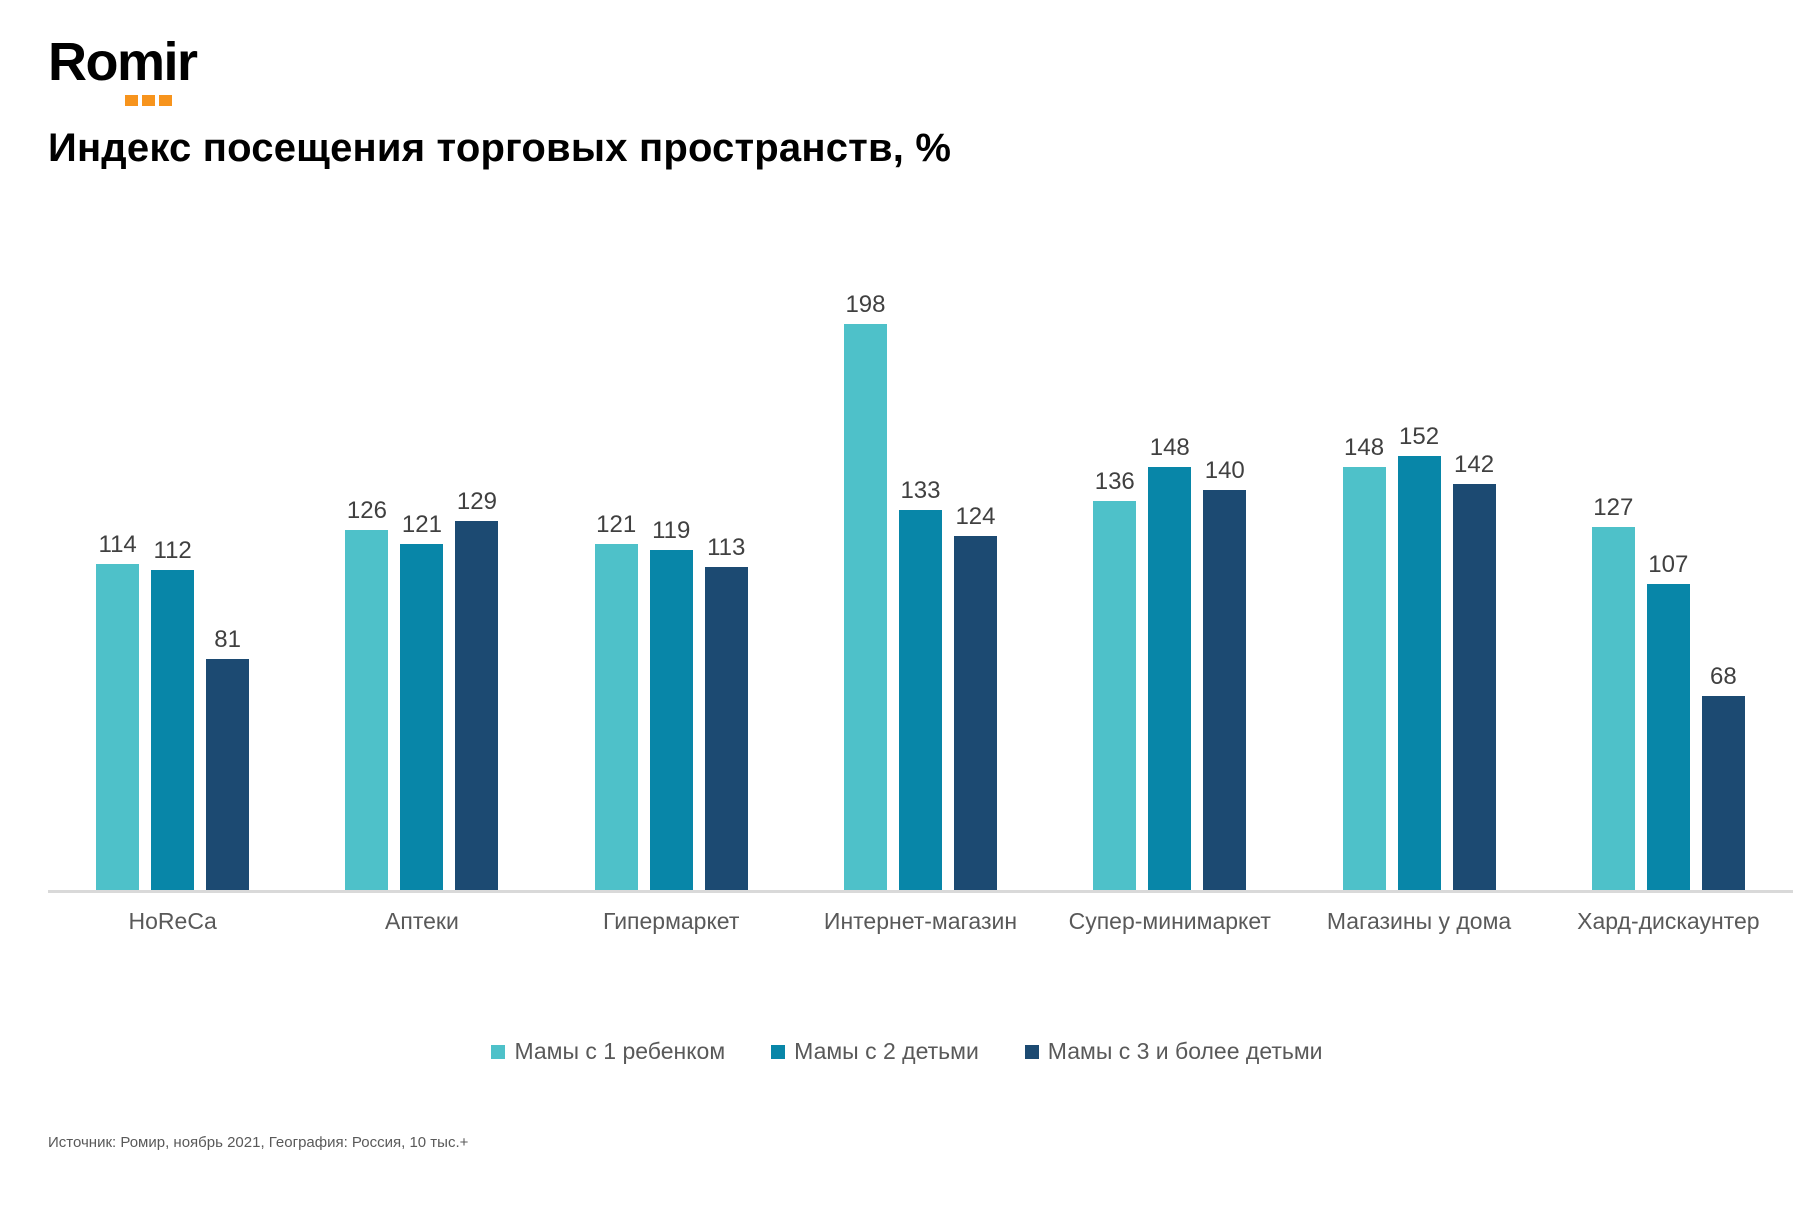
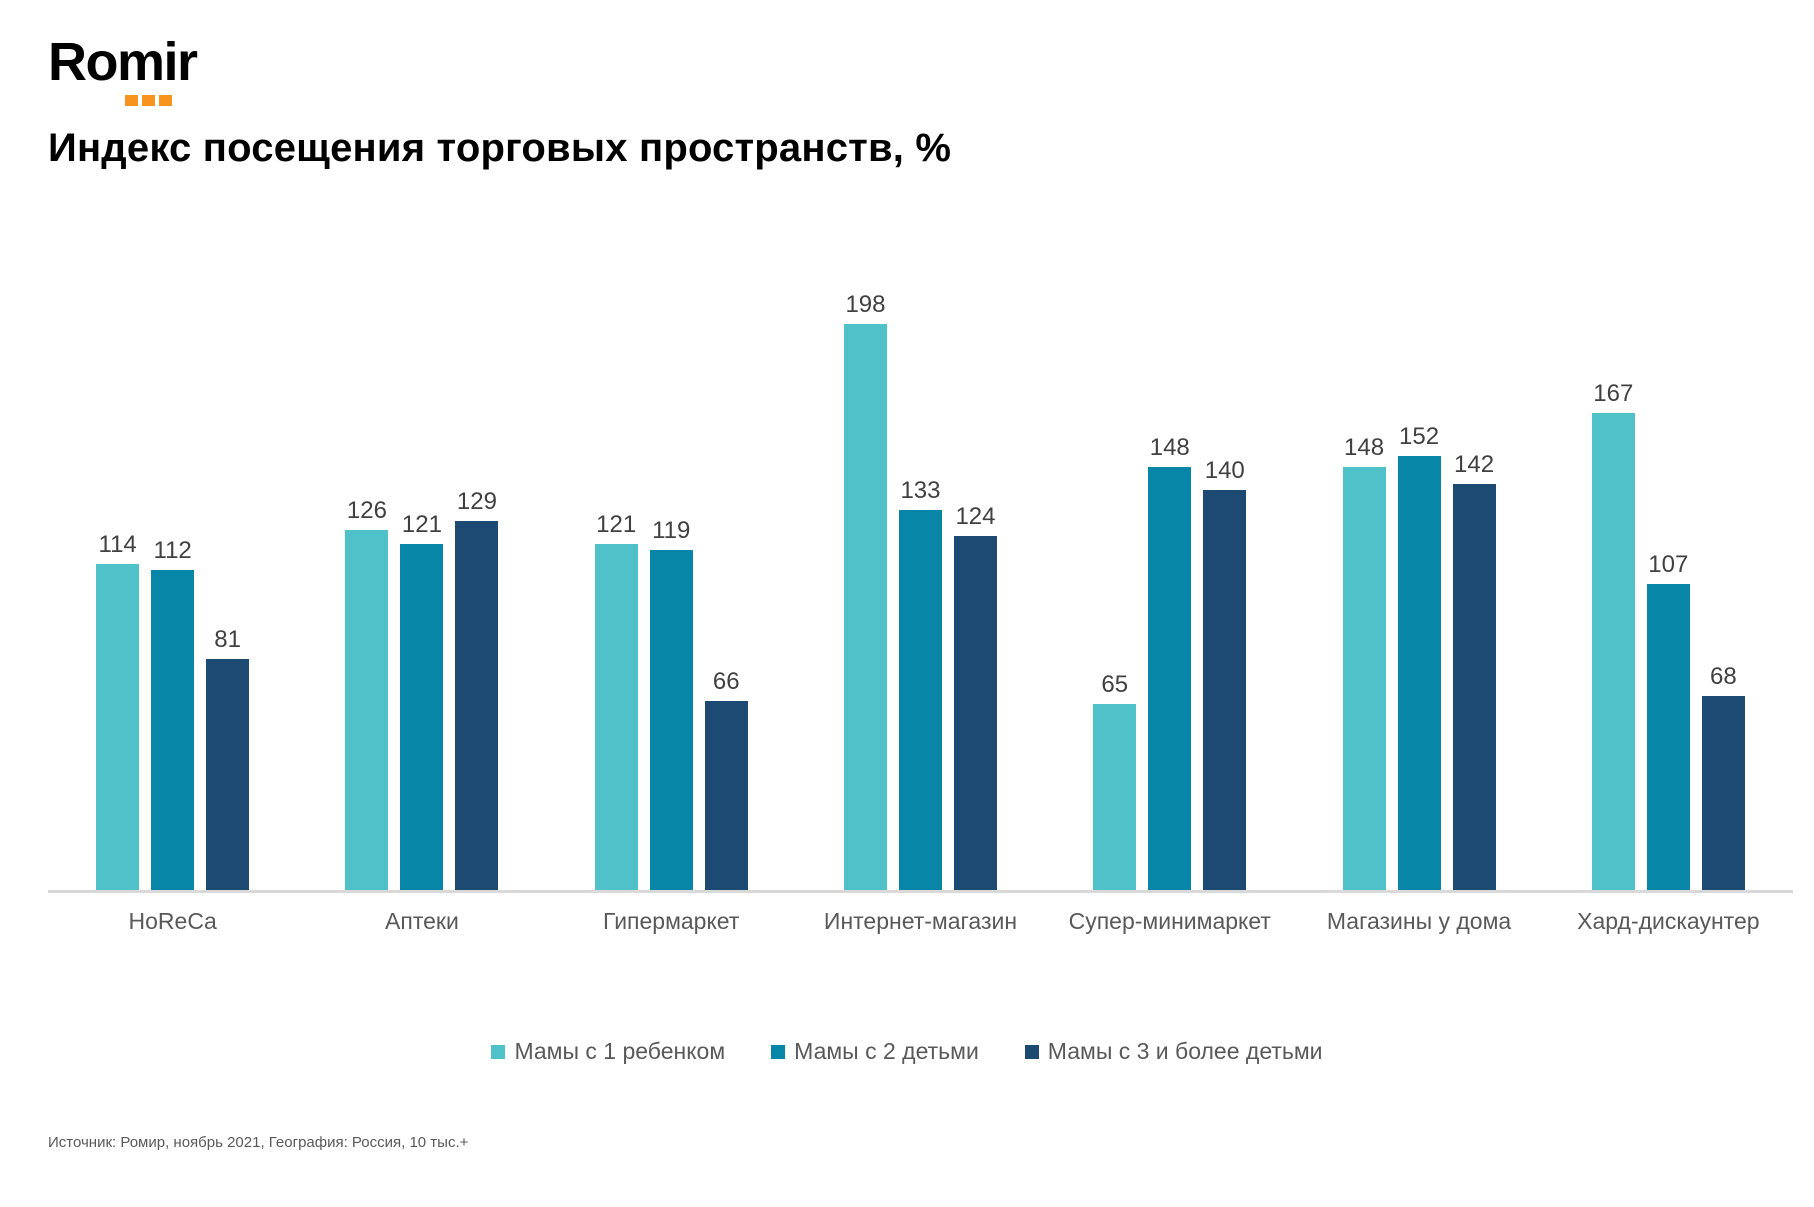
Мамы с 3 и более детьми/Гипермаркет: 113 -> 66
Мамы с 1 ребенком/Супер-минимаркет: 136 -> 65
Мамы с 1 ребенком/Хард-дискаунтер: 127 -> 167
